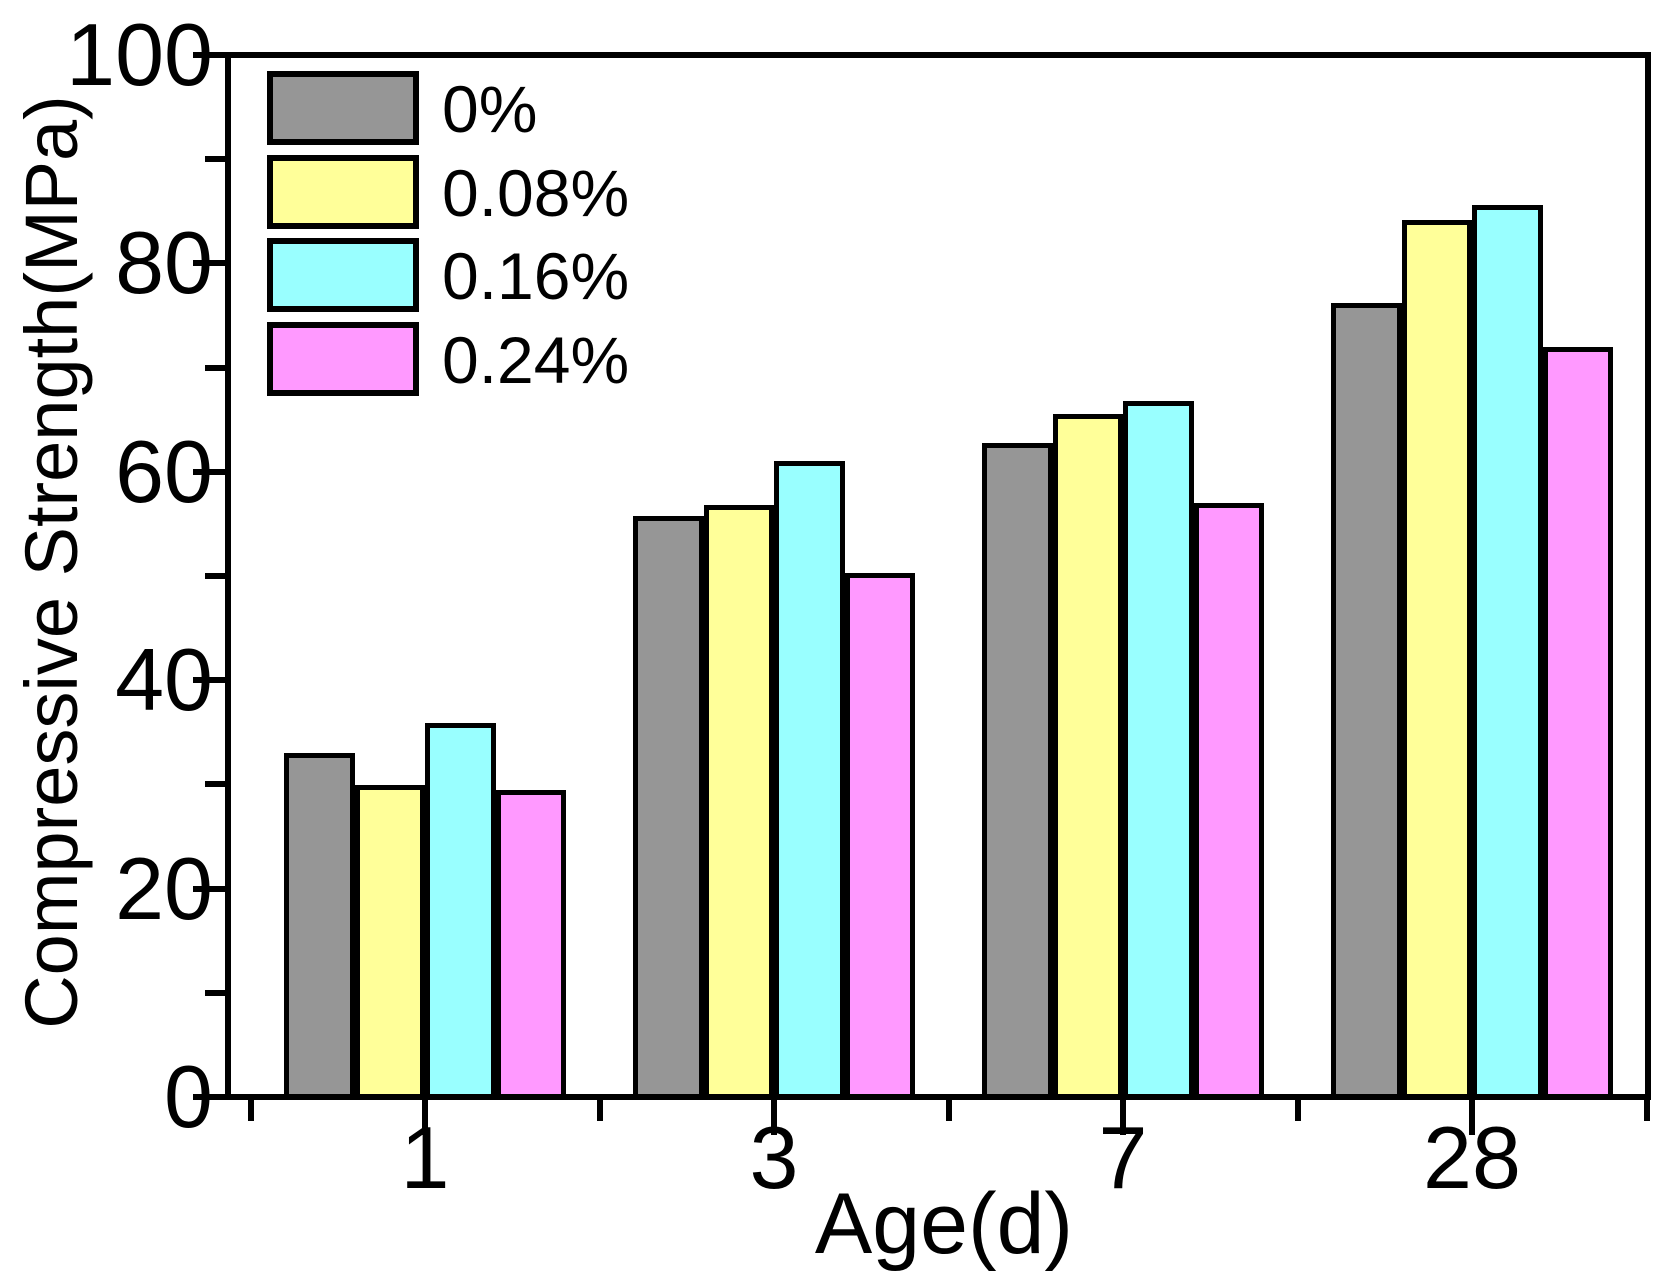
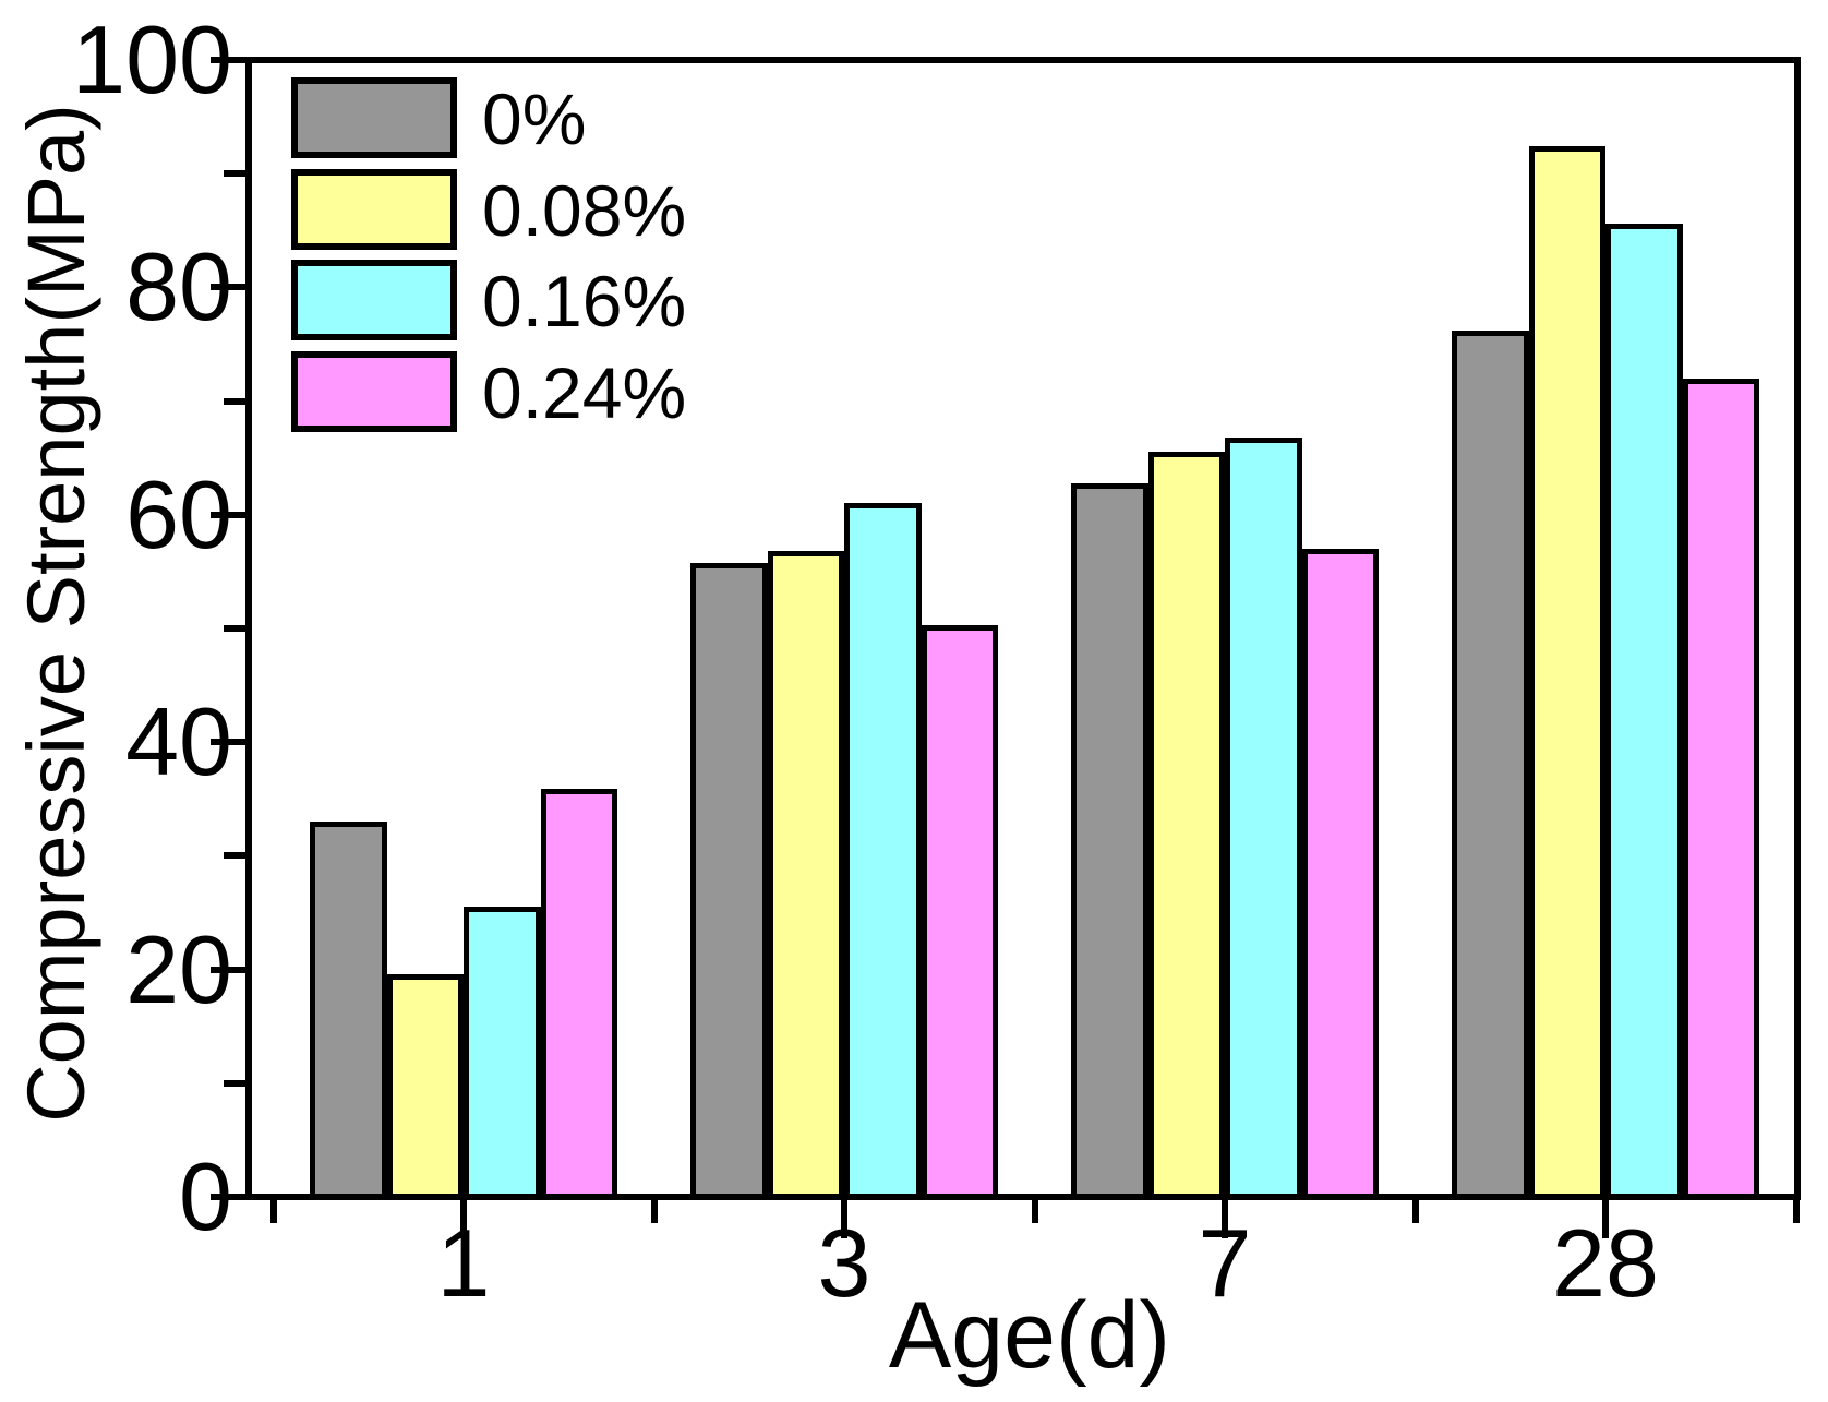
0.08%/1: 29.9 -> 19.6
0.16%/1: 35.9 -> 25.5
0.24%/1: 29.5 -> 35.9
0.08%/28: 84.2 -> 92.4
